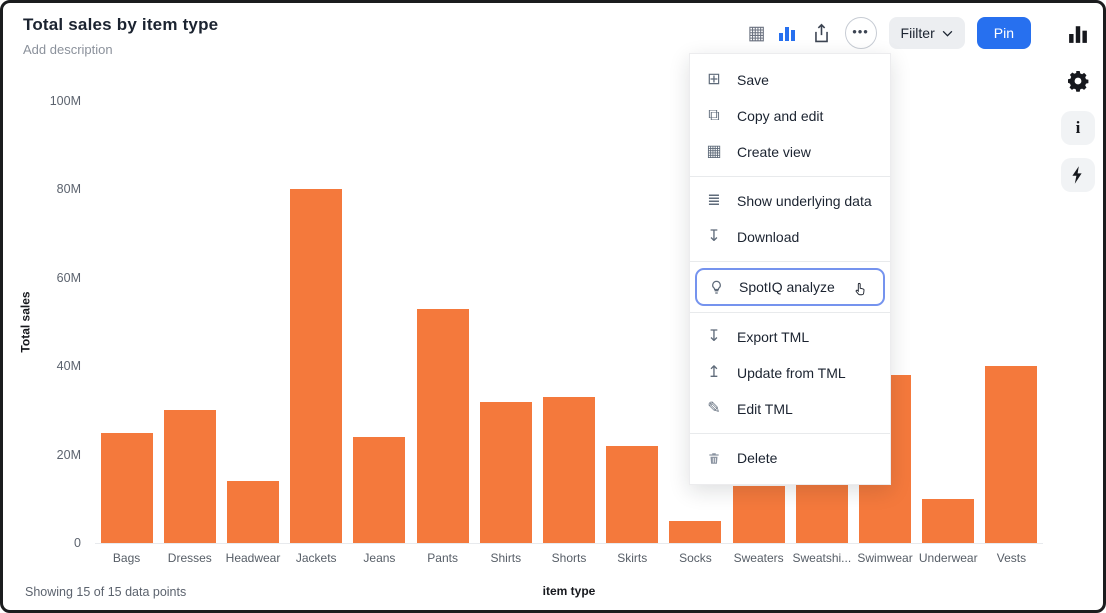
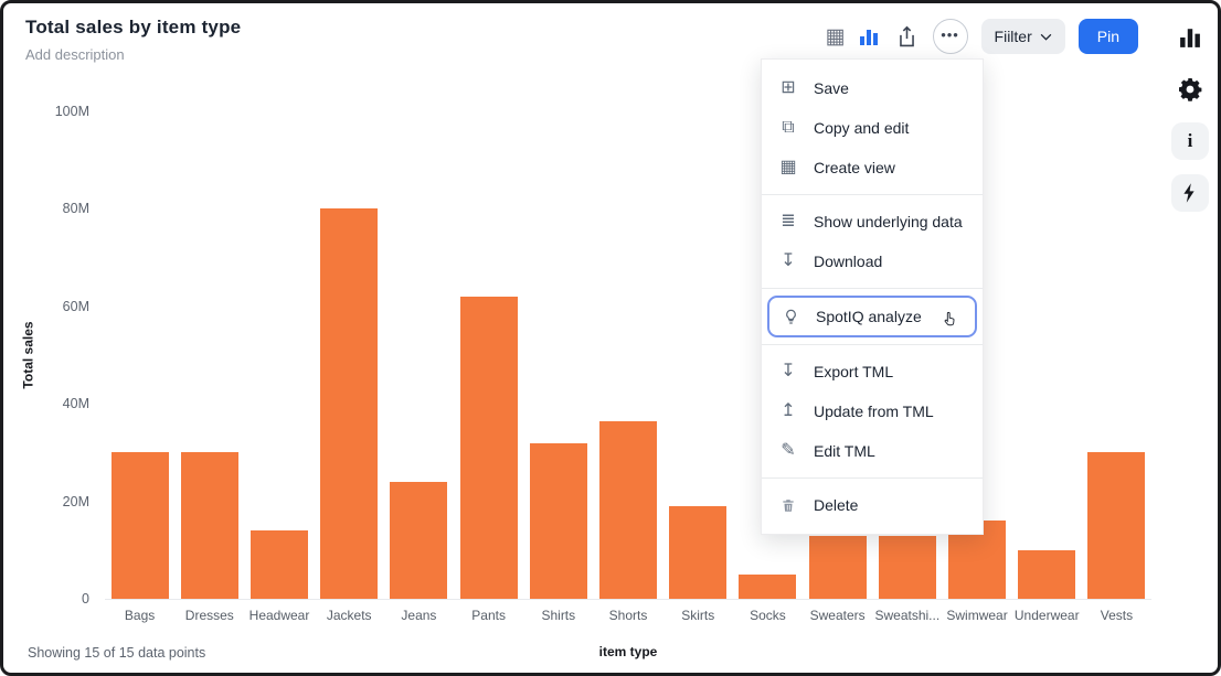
Bags: 25M -> 30M
Pants: 53M -> 62M
Shorts: 33M -> 36M
Skirts: 22M -> 19M
Sweatshi...: 20M -> 13M
Swimwear: 38M -> 16M
Vests: 40M -> 30M
